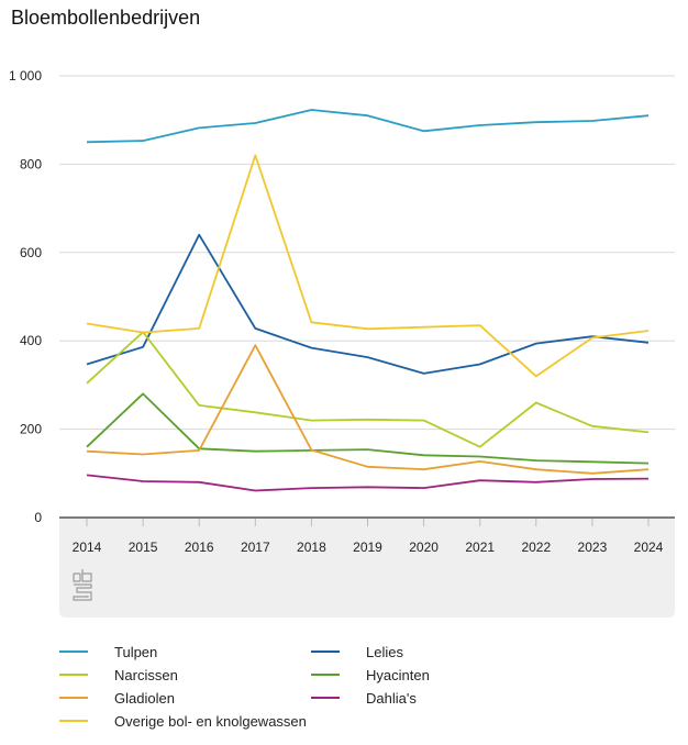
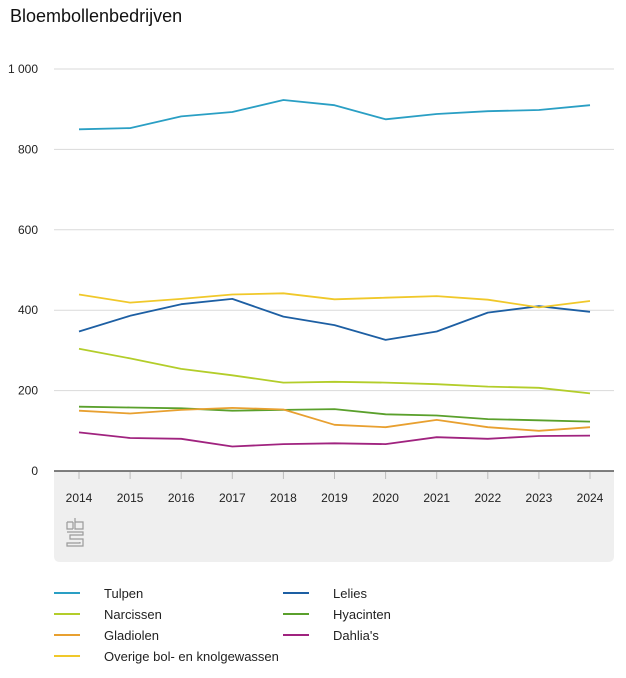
Narcissen/2015: 420 -> 280
Hyacinten/2015: 280 -> 160
Lelies/2016: 640 -> 420
Gladiolen/2017: 390 -> 160
Overige bol- en knolgewassen/2017: 820 -> 440
Narcissen/2021: 160 -> 220
Narcissen/2022: 260 -> 210
Overige bol- en knolgewassen/2022: 320 -> 430
